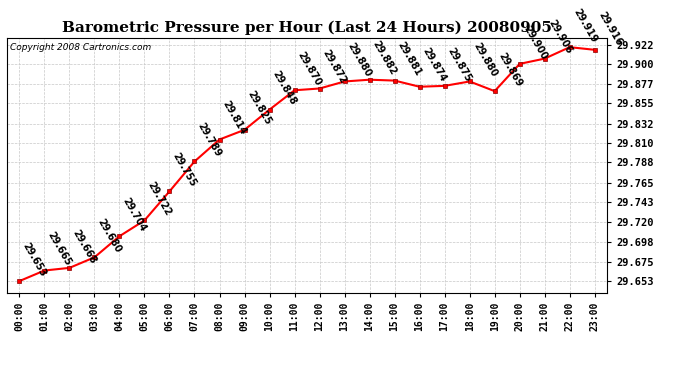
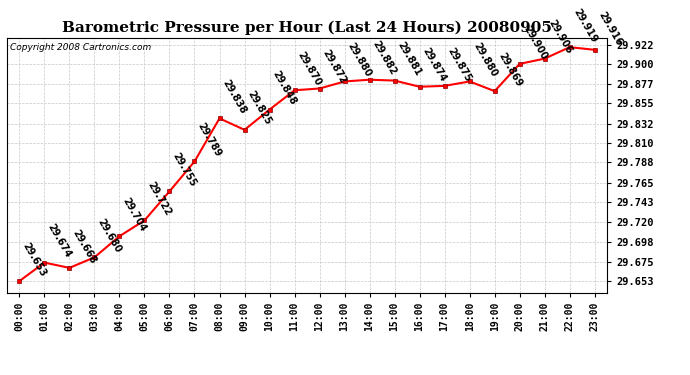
01:00: 29.665 -> 29.674
08:00: 29.814 -> 29.838
